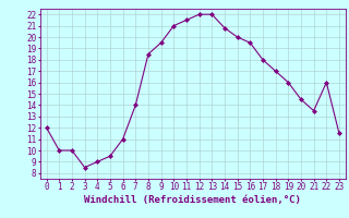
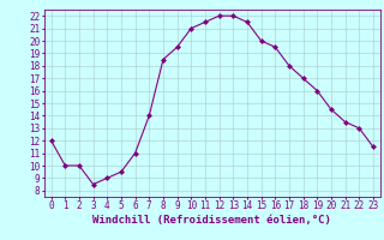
14: 20.8 -> 21.5
22: 16.0 -> 13.0
